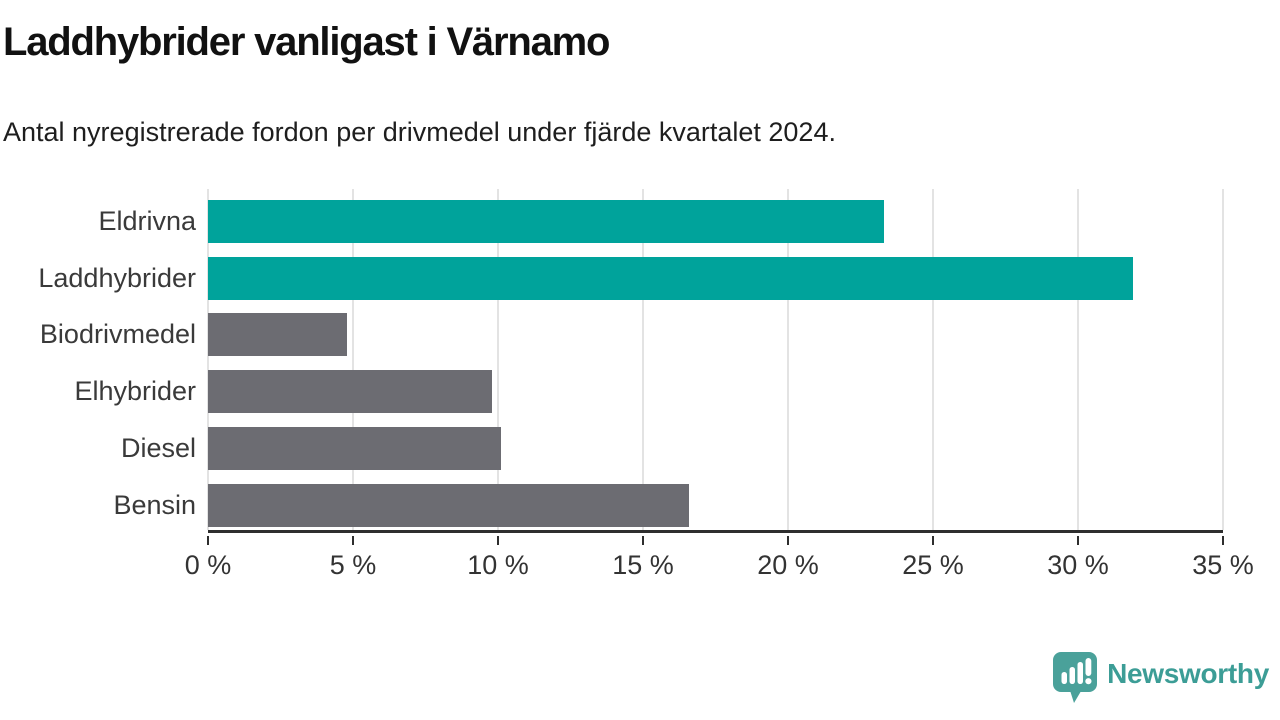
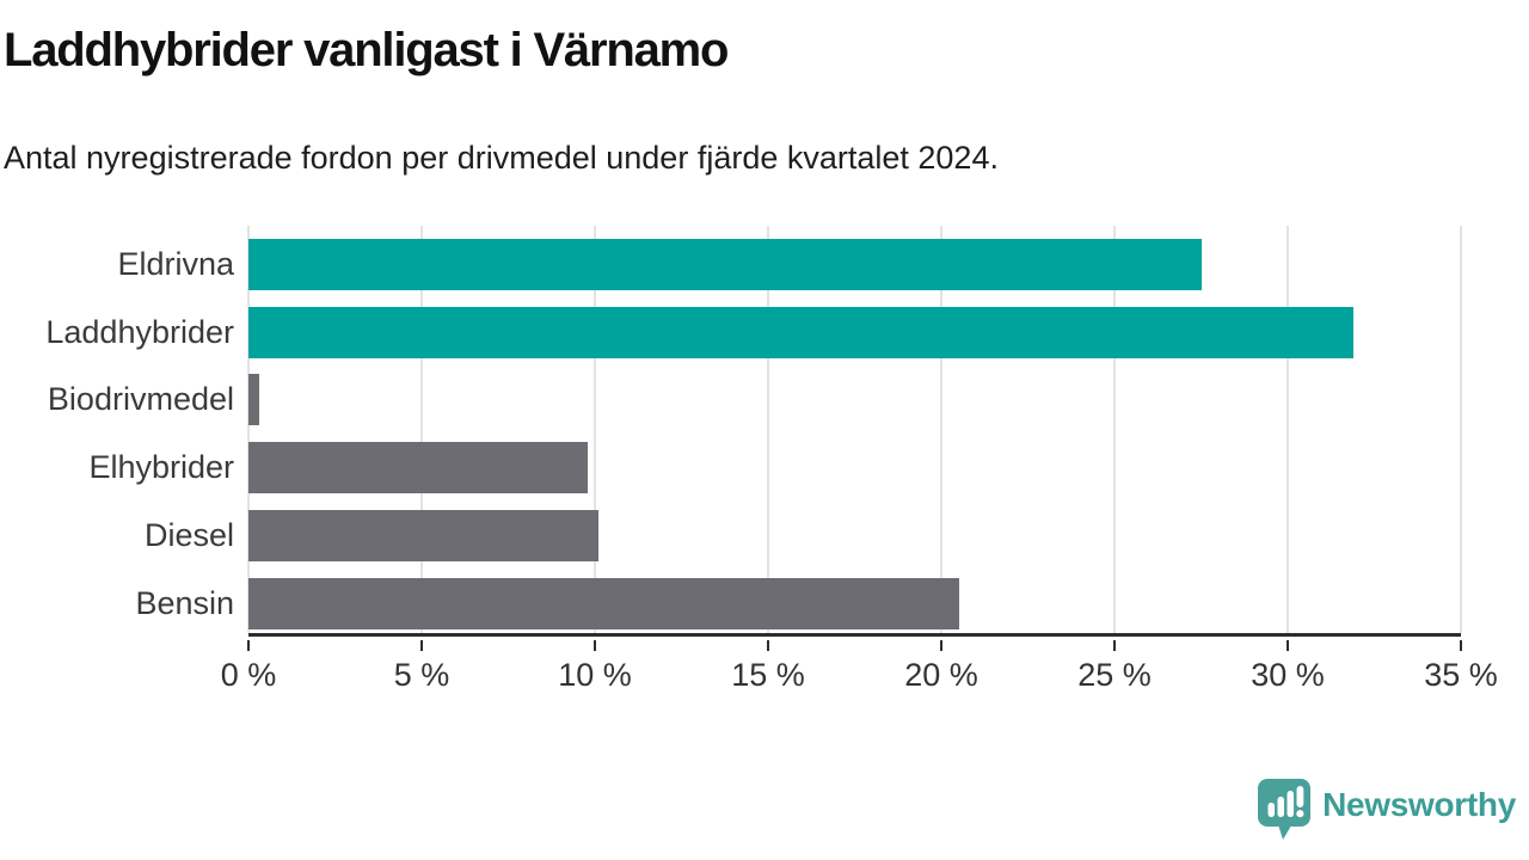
Eldrivna: 23.3% -> 27.5%
Biodrivmedel: 4.8% -> 0.3%
Bensin: 16.6% -> 20.5%
